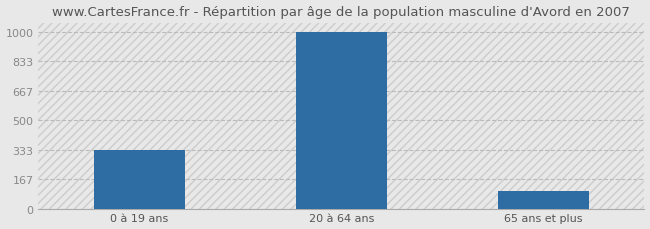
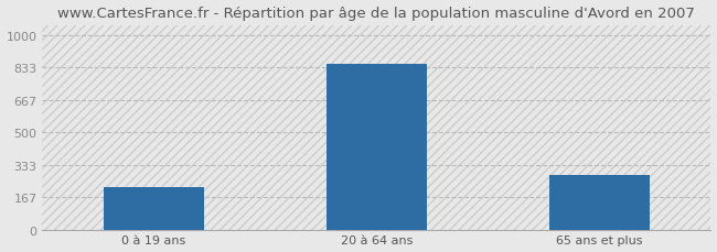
0 à 19 ans: 330 -> 220
20 à 64 ans: 1000 -> 850
65 ans et plus: 100 -> 280
